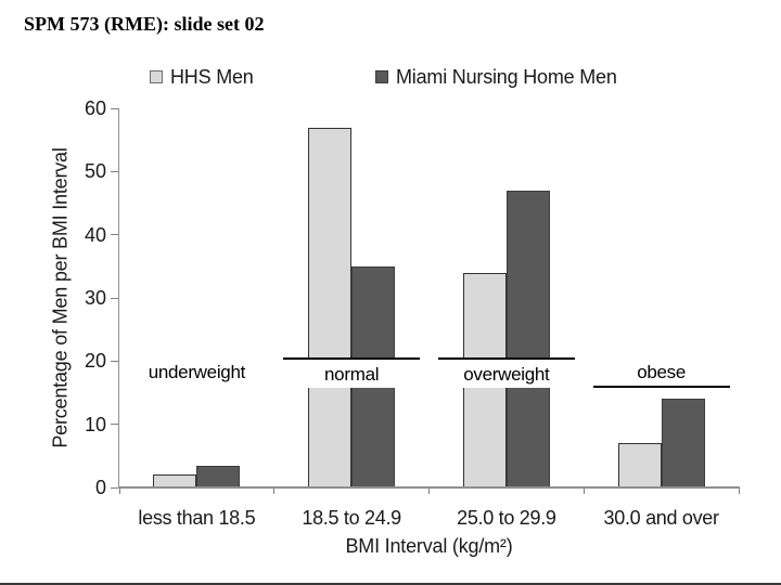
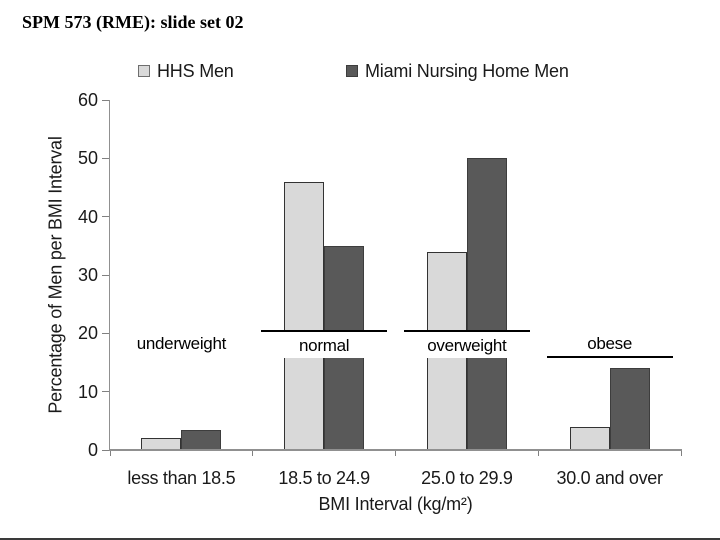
HHS Men/18.5 to 24.9: 57 -> 46
Miami Nursing Home Men/25.0 to 29.9: 47 -> 50
HHS Men/30.0 and over: 7 -> 4
